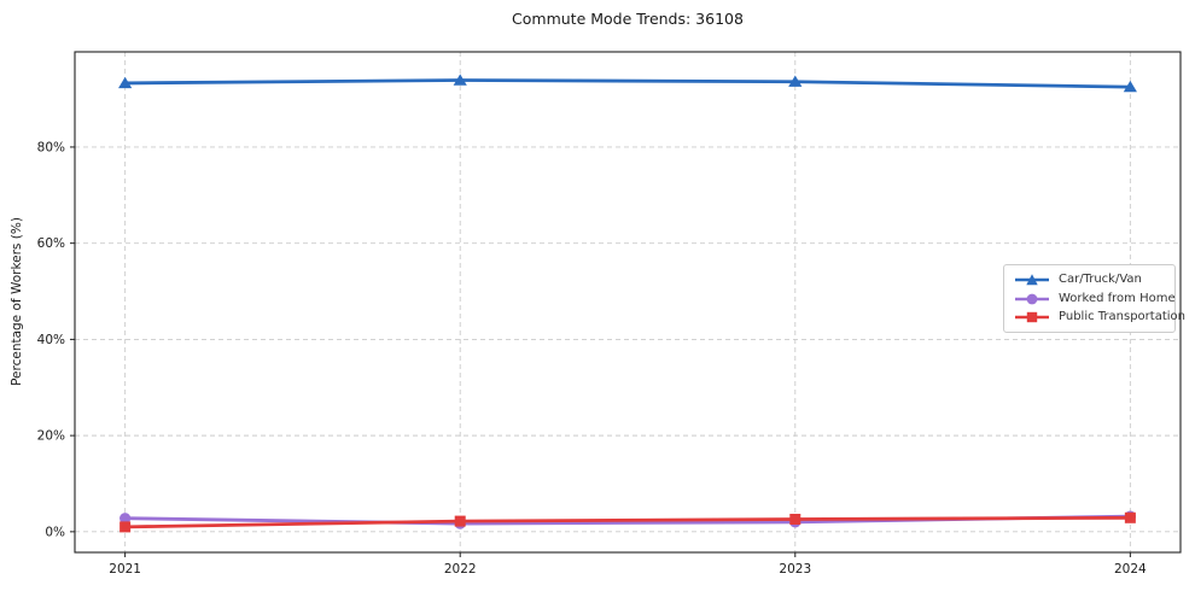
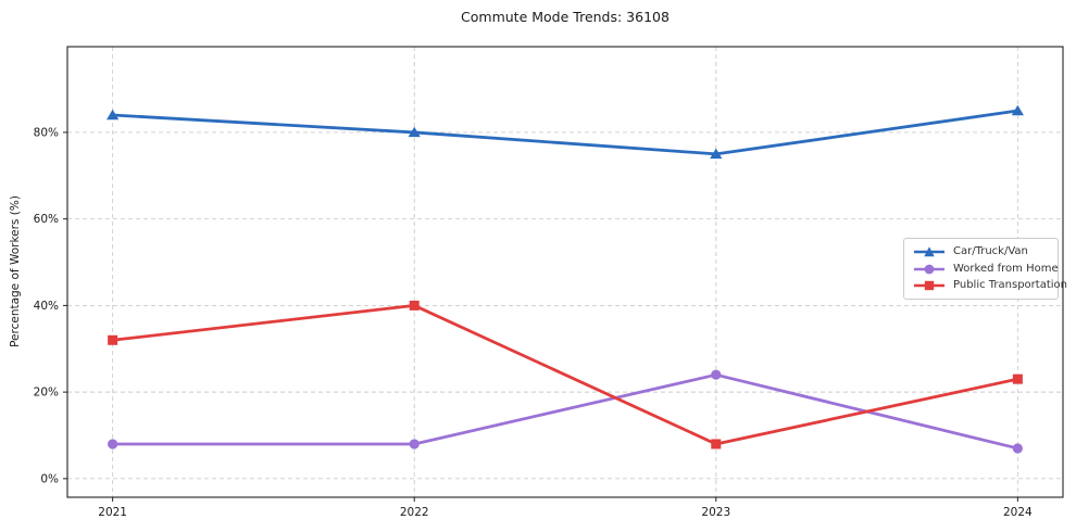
Car/Truck/Van/2021: 93% -> 84%
Worked from Home/2021: 3% -> 8%
Public Transportation/2021: 1% -> 32%
Car/Truck/Van/2022: 94% -> 80%
Worked from Home/2022: 2% -> 8%
Public Transportation/2022: 2% -> 40%
Car/Truck/Van/2023: 94% -> 75%
Worked from Home/2023: 2% -> 24%
Public Transportation/2023: 3% -> 8%
Car/Truck/Van/2024: 92% -> 85%
Worked from Home/2024: 3% -> 7%
Public Transportation/2024: 3% -> 23%
